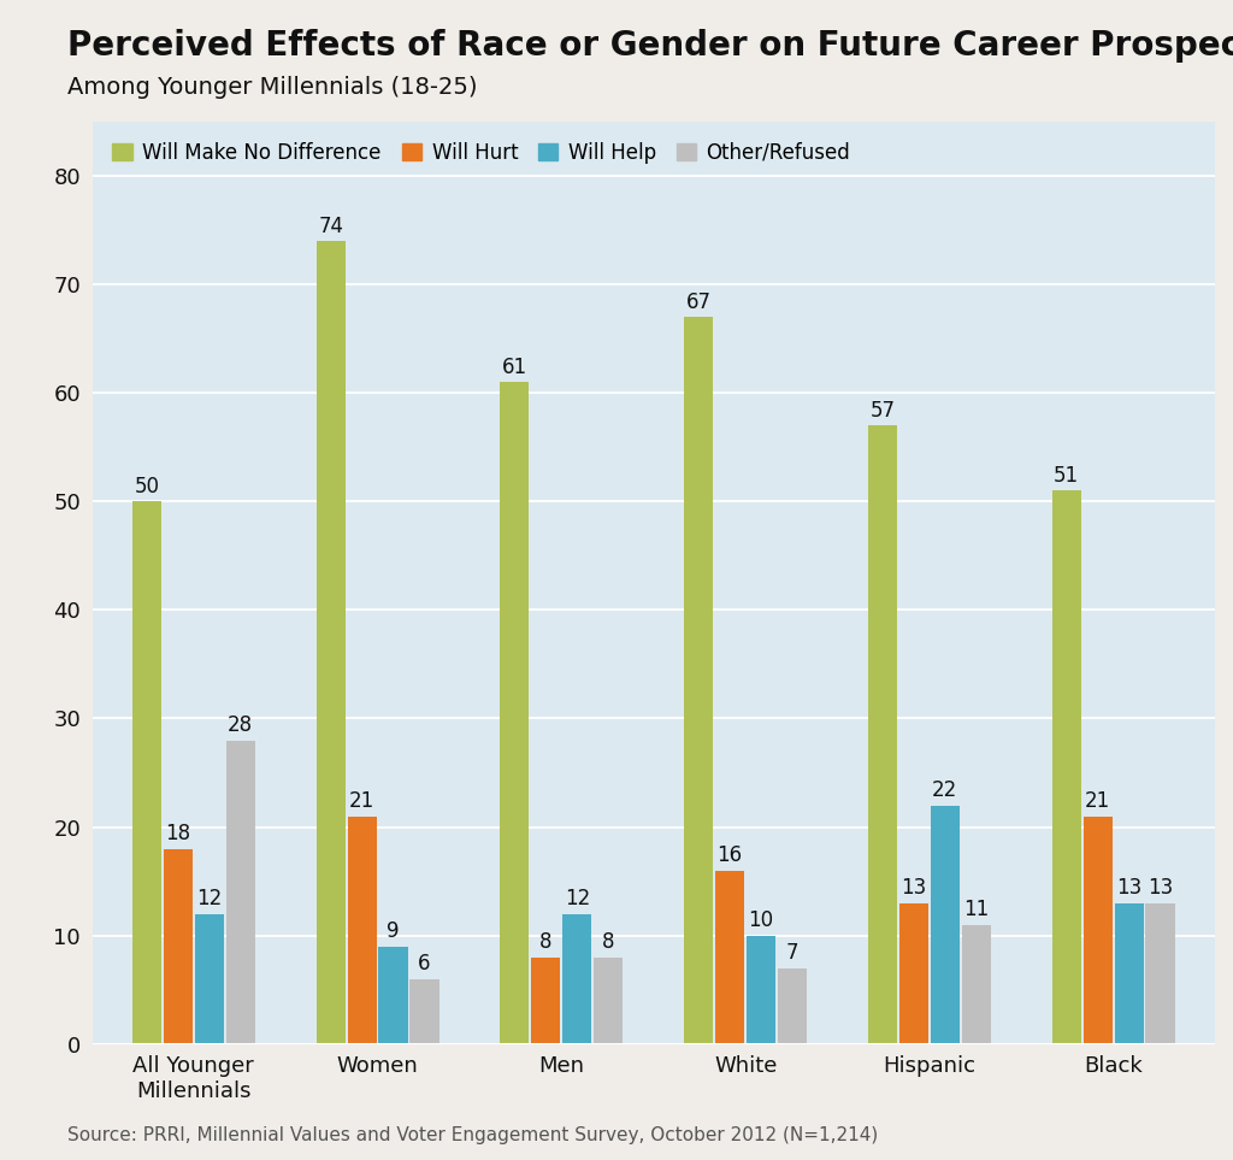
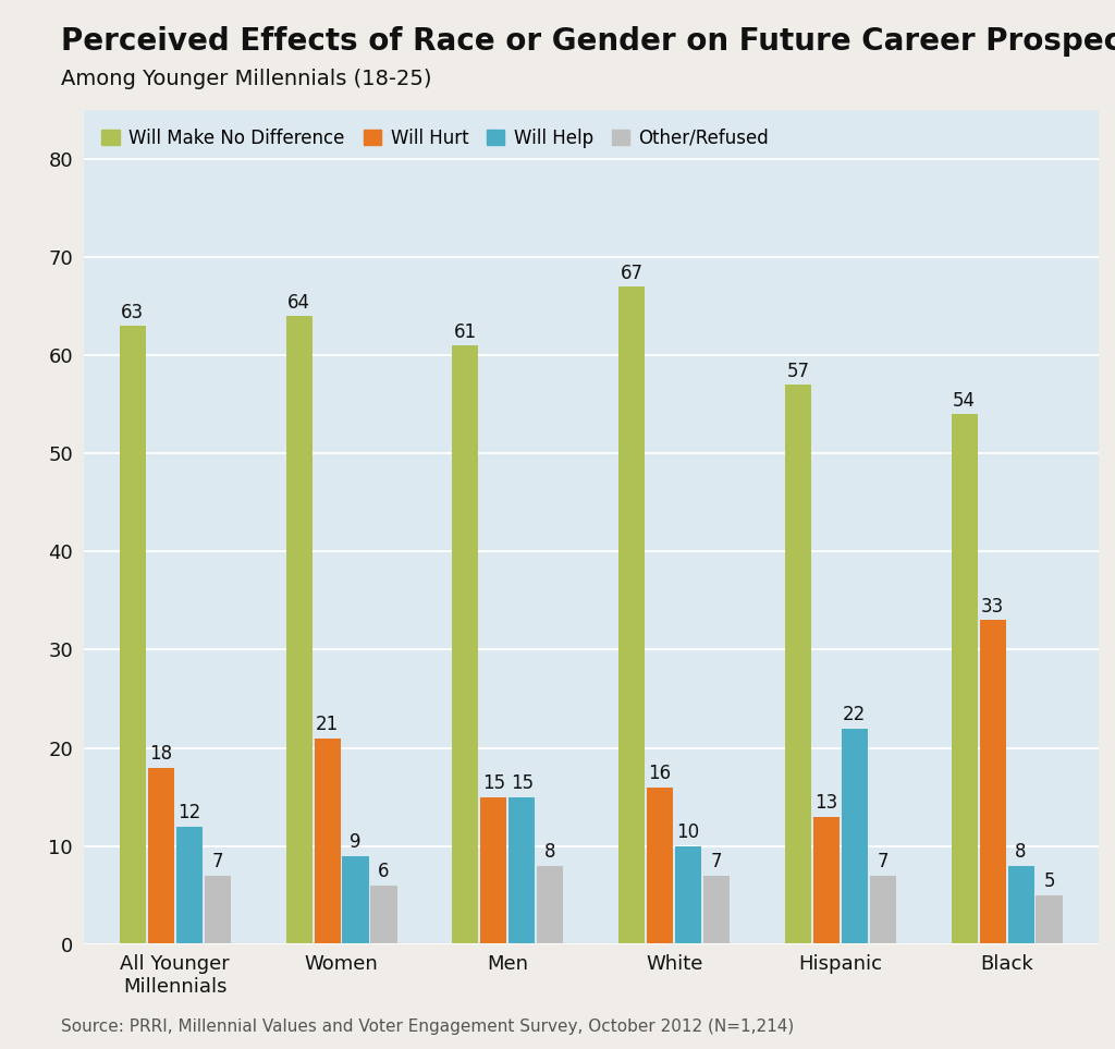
Will Make No Difference/All Younger Millennials: 50 -> 63
Other/Refused/All Younger Millennials: 28 -> 7
Will Make No Difference/Women: 74 -> 64
Will Hurt/Men: 8 -> 15
Will Help/Men: 12 -> 15
Other/Refused/Hispanic: 11 -> 7
Will Make No Difference/Black: 51 -> 54
Will Hurt/Black: 21 -> 33
Will Help/Black: 13 -> 8
Other/Refused/Black: 13 -> 5
